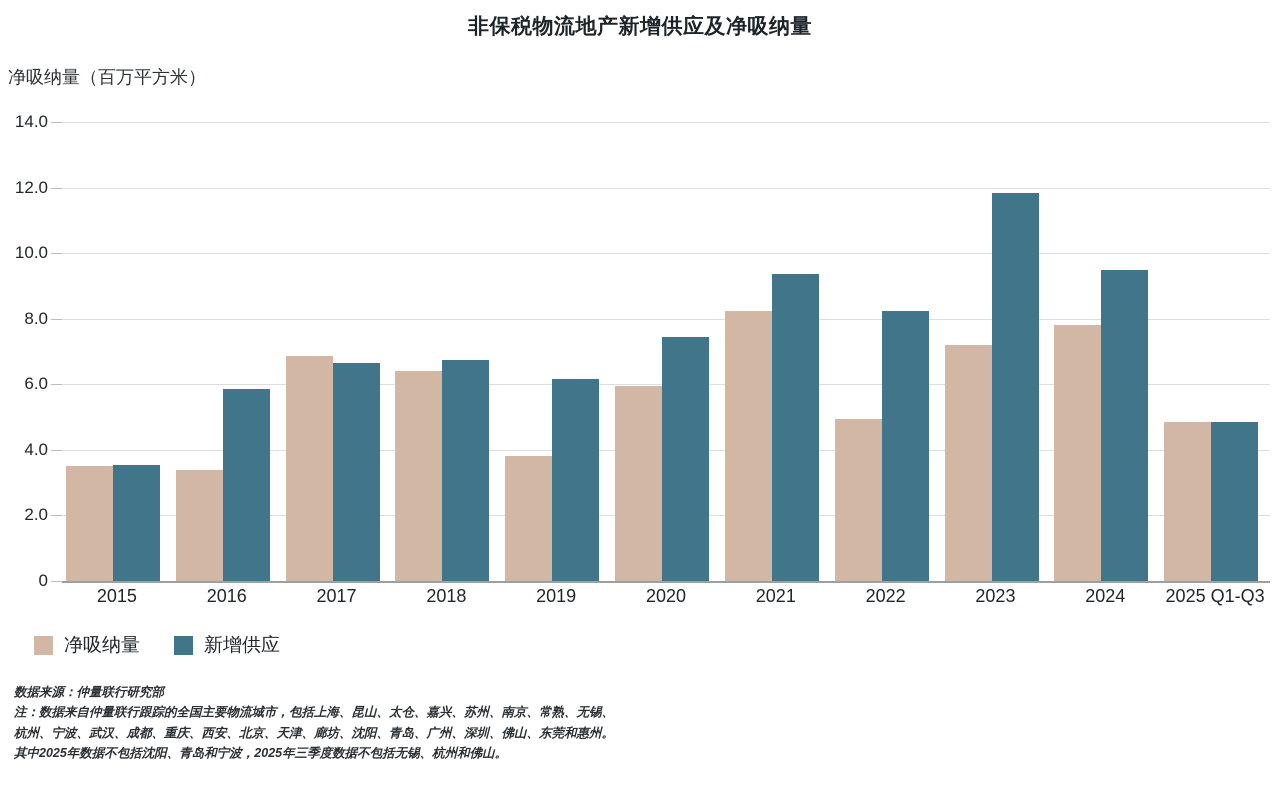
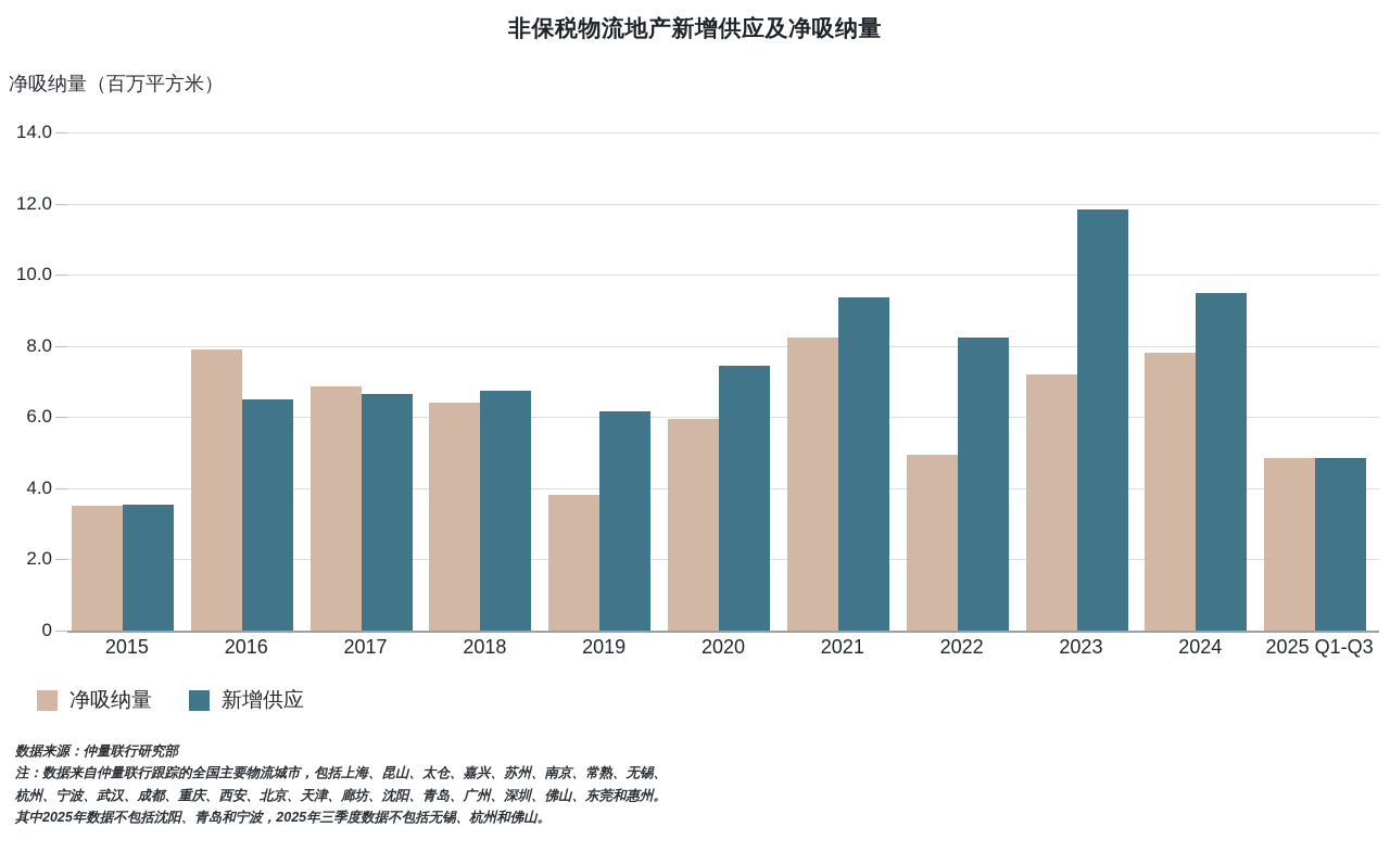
净吸纳量/2016: 3.4 -> 7.9
新增供应/2016: 5.8 -> 6.5
